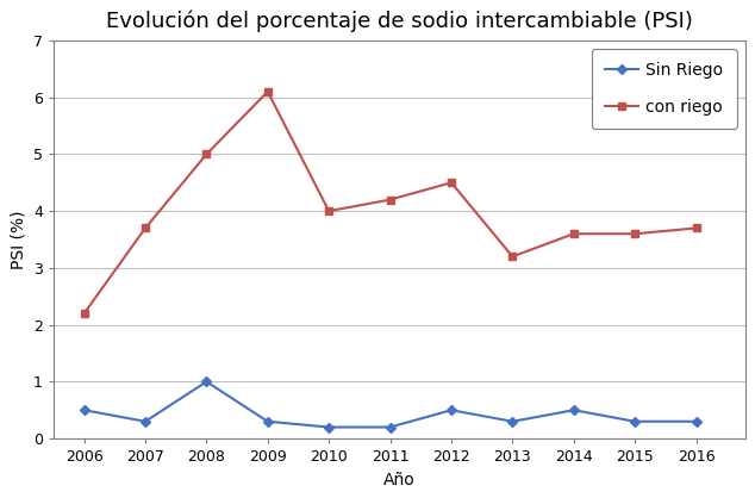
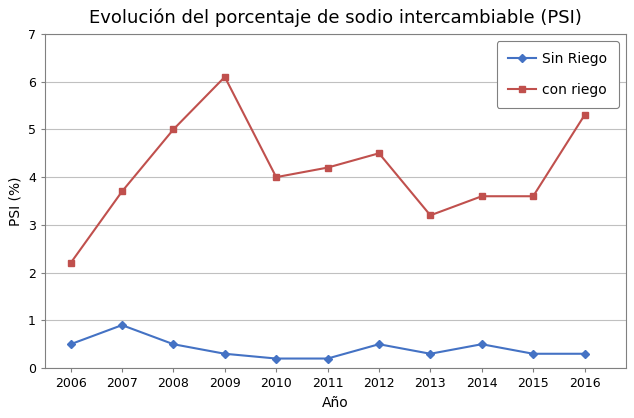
Sin Riego/2007: 0.3 -> 0.9
Sin Riego/2008: 1.0 -> 0.5
con riego/2016: 3.7 -> 5.3
